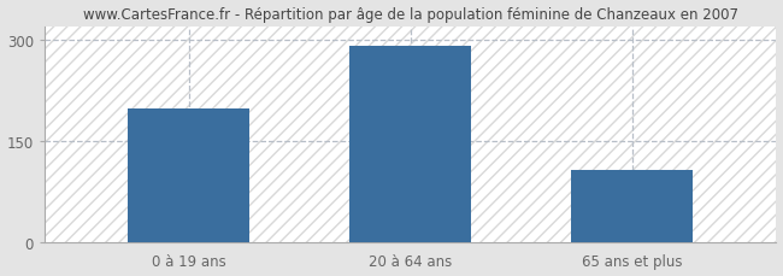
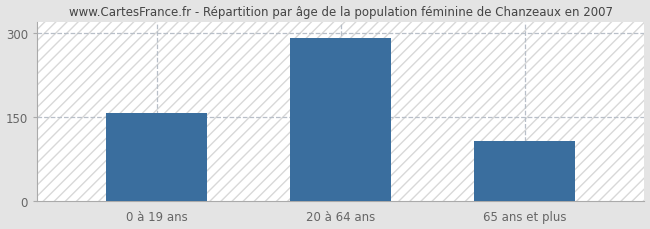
0 à 19 ans: 198 -> 157
